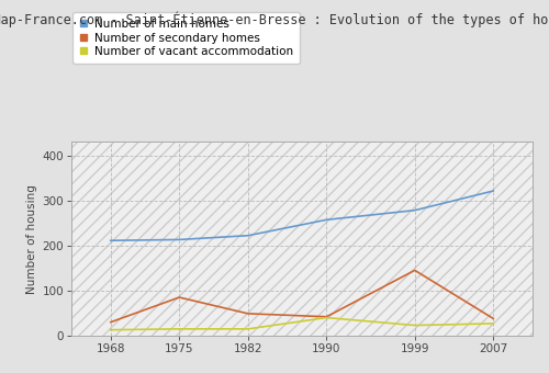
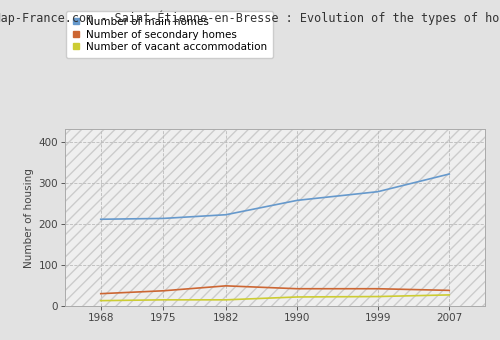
Number of secondary homes/1975: 85 -> 37
Number of vacant accommodation/1990: 40 -> 22
Number of secondary homes/1999: 145 -> 42
